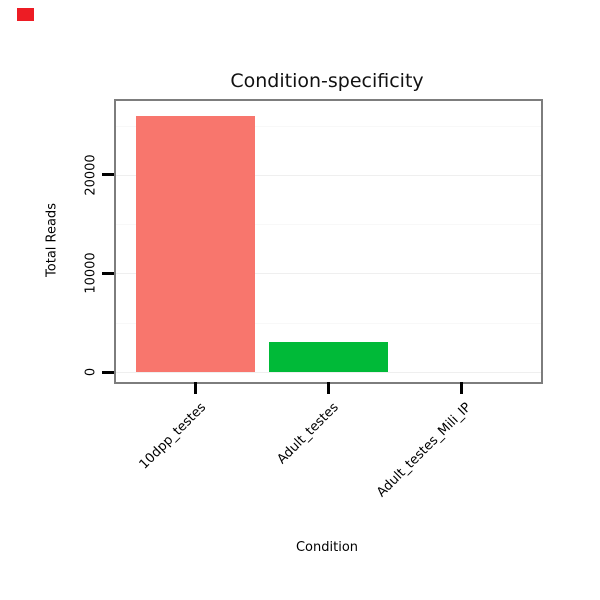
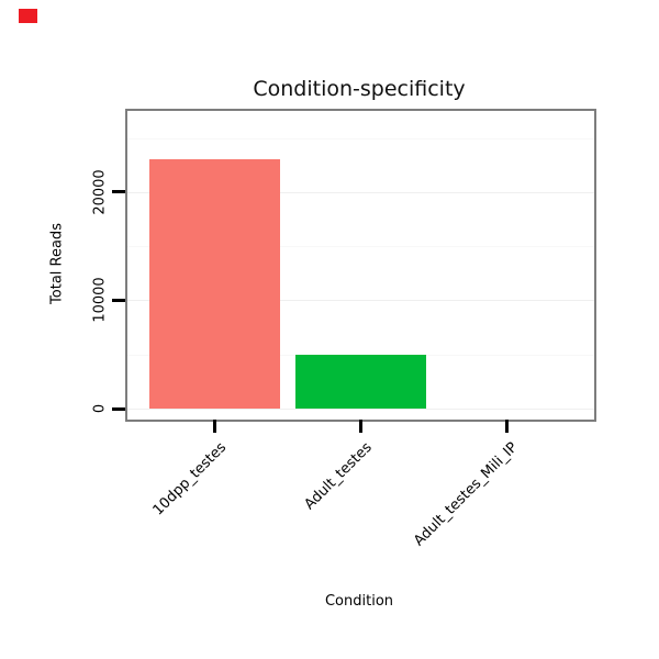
10dpp_testes: 26000 -> 23000
Adult_testes: 3000 -> 5000
